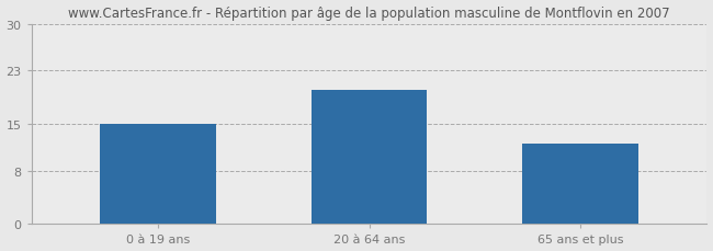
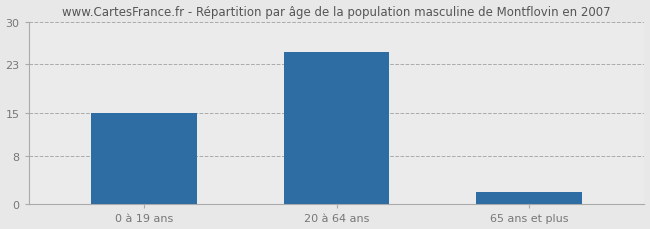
20 à 64 ans: 20 -> 25
65 ans et plus: 12 -> 2
